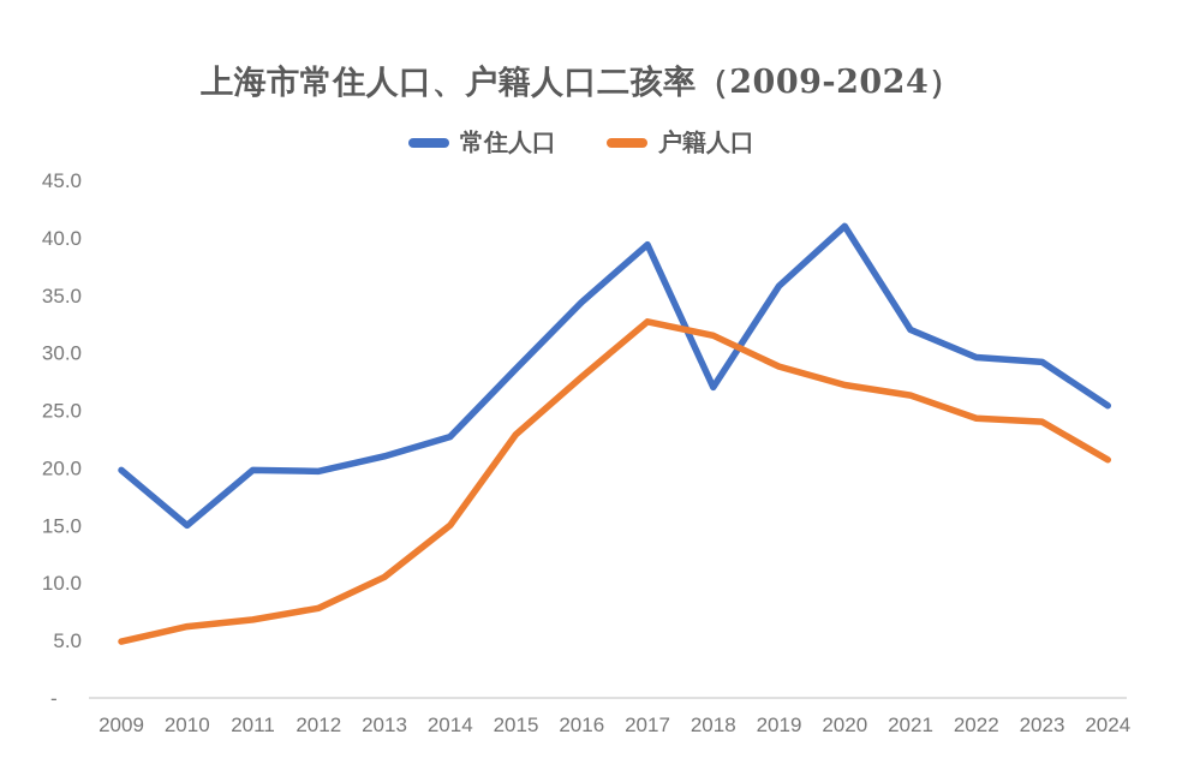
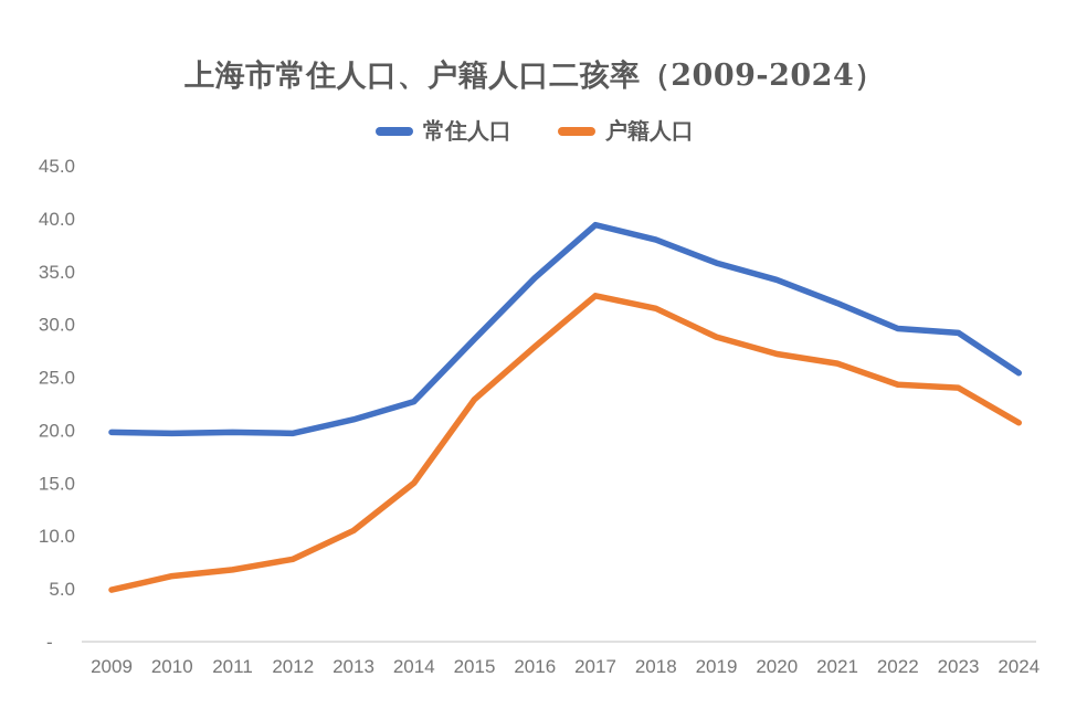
常住人口/2010: 15 -> 20
常住人口/2018: 27 -> 38
常住人口/2020: 41 -> 34
